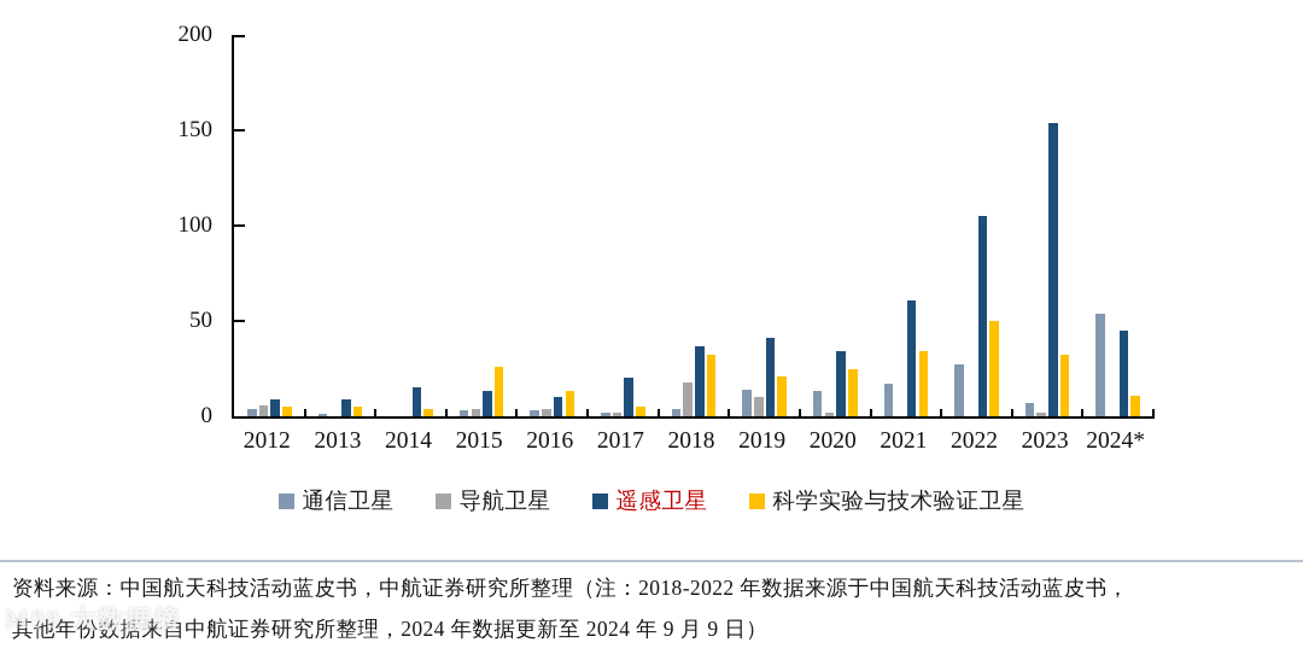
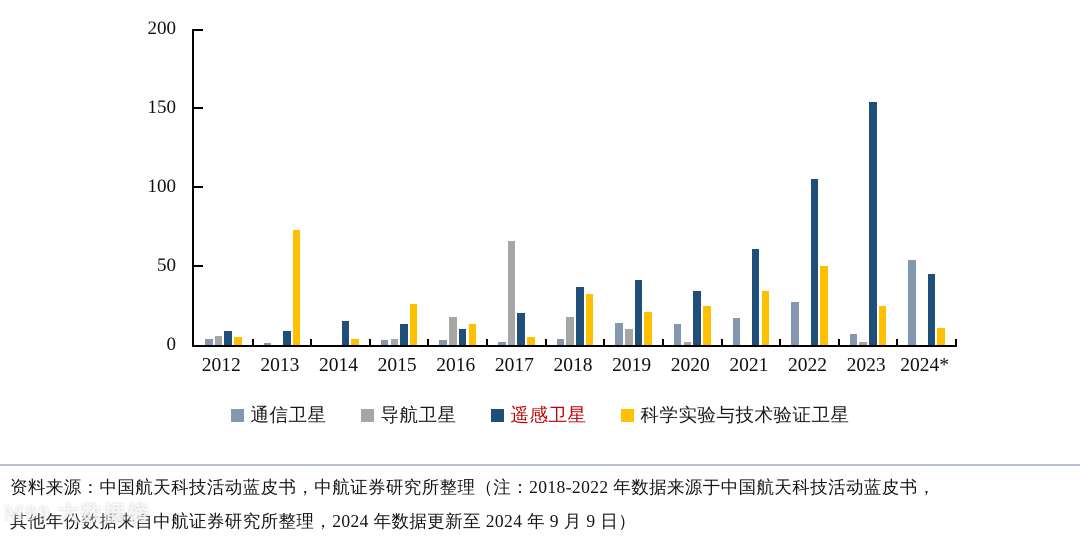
科学实验与技术验证卫星/2013: 5 -> 73
导航卫星/2016: 4 -> 18
导航卫星/2017: 2 -> 66
科学实验与技术验证卫星/2023: 32 -> 25
